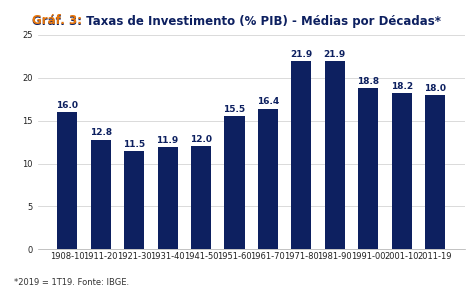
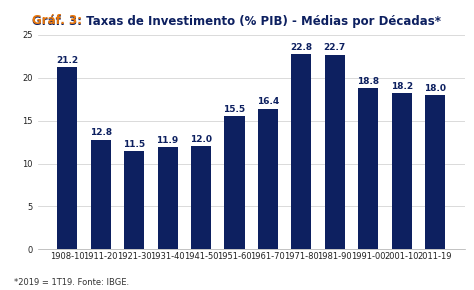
1908-10: 16.0 -> 21.2
1971-80: 21.9 -> 22.8
1981-90: 21.9 -> 22.7
